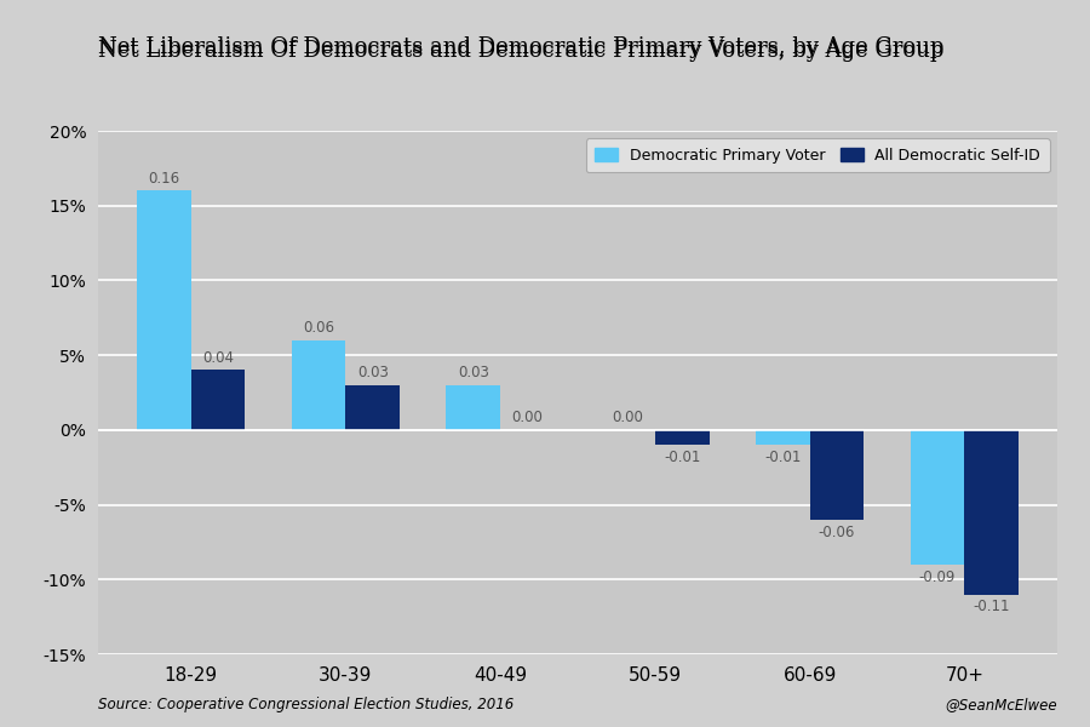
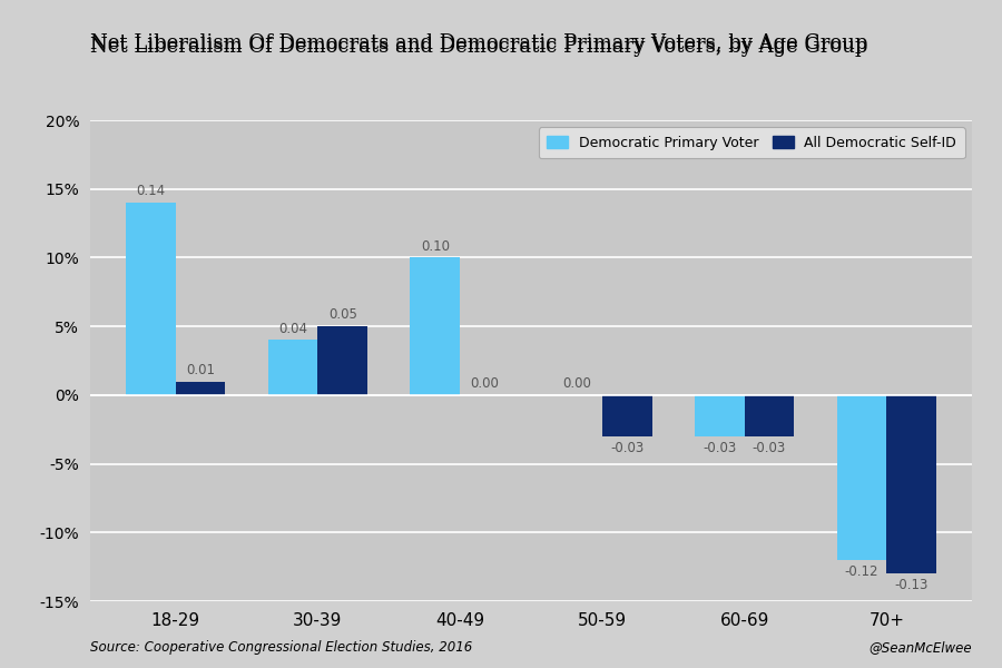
Democratic Primary Voter/18-29: 0.16 -> 0.14
All Democratic Self-ID/18-29: 0.04 -> 0.01
Democratic Primary Voter/30-39: 0.06 -> 0.04
All Democratic Self-ID/30-39: 0.03 -> 0.05
Democratic Primary Voter/40-49: 0.03 -> 0.10
All Democratic Self-ID/50-59: -0.01 -> -0.03
Democratic Primary Voter/60-69: -0.01 -> -0.03
All Democratic Self-ID/60-69: -0.06 -> -0.03
Democratic Primary Voter/70+: -0.09 -> -0.12
All Democratic Self-ID/70+: -0.11 -> -0.13
